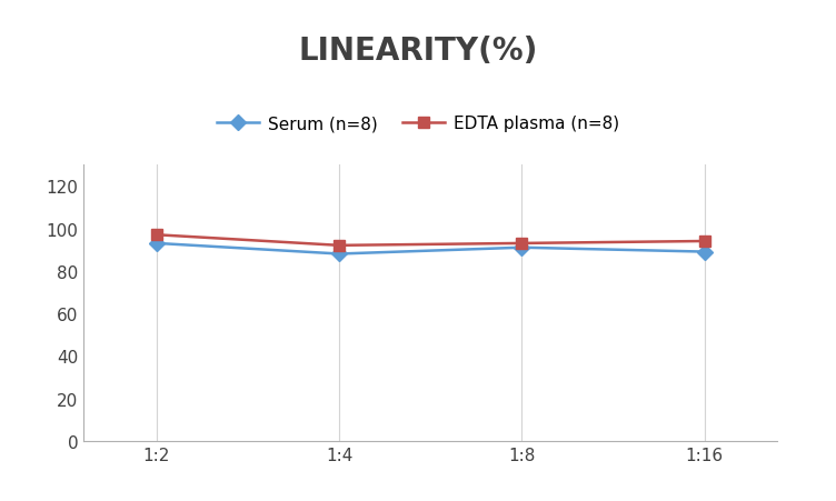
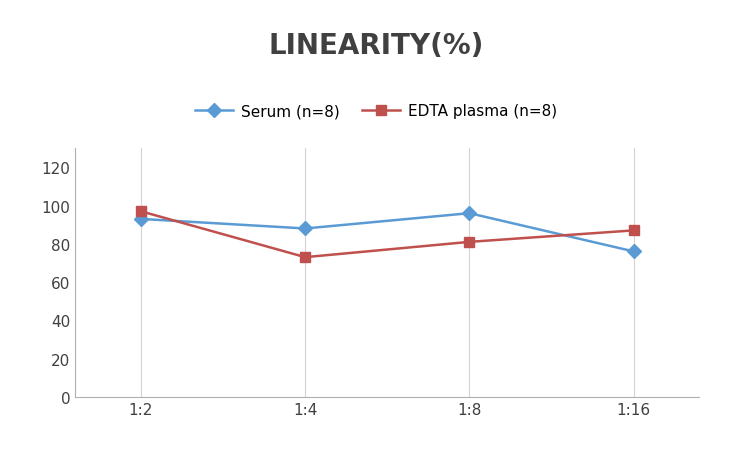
EDTA plasma (n=8)/1:4: 92 -> 73
Serum (n=8)/1:8: 91 -> 96
EDTA plasma (n=8)/1:8: 93 -> 81
Serum (n=8)/1:16: 89 -> 76
EDTA plasma (n=8)/1:16: 94 -> 87
